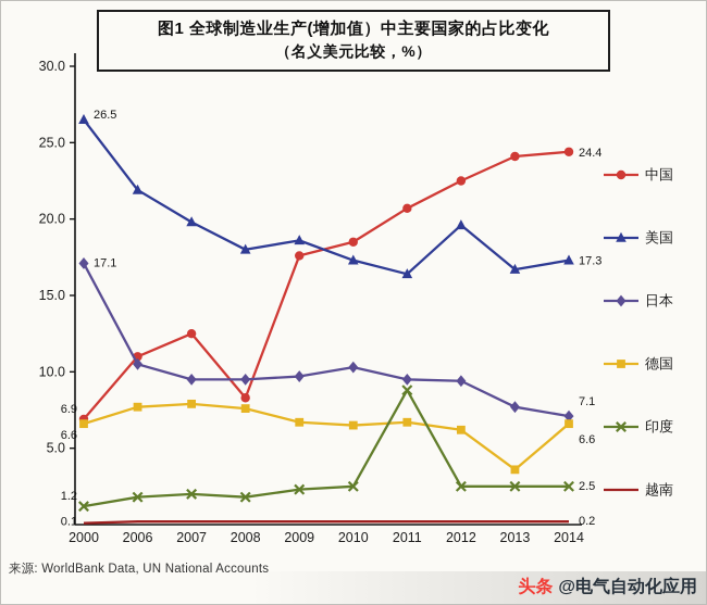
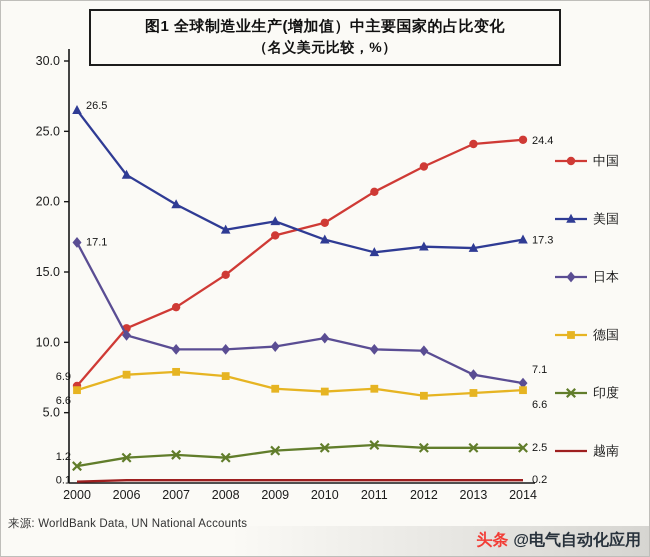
中国/2008: 8.3 -> 14.8
印度/2011: 8.8 -> 2.7
美国/2012: 19.6 -> 16.8
德国/2013: 3.6 -> 6.4
